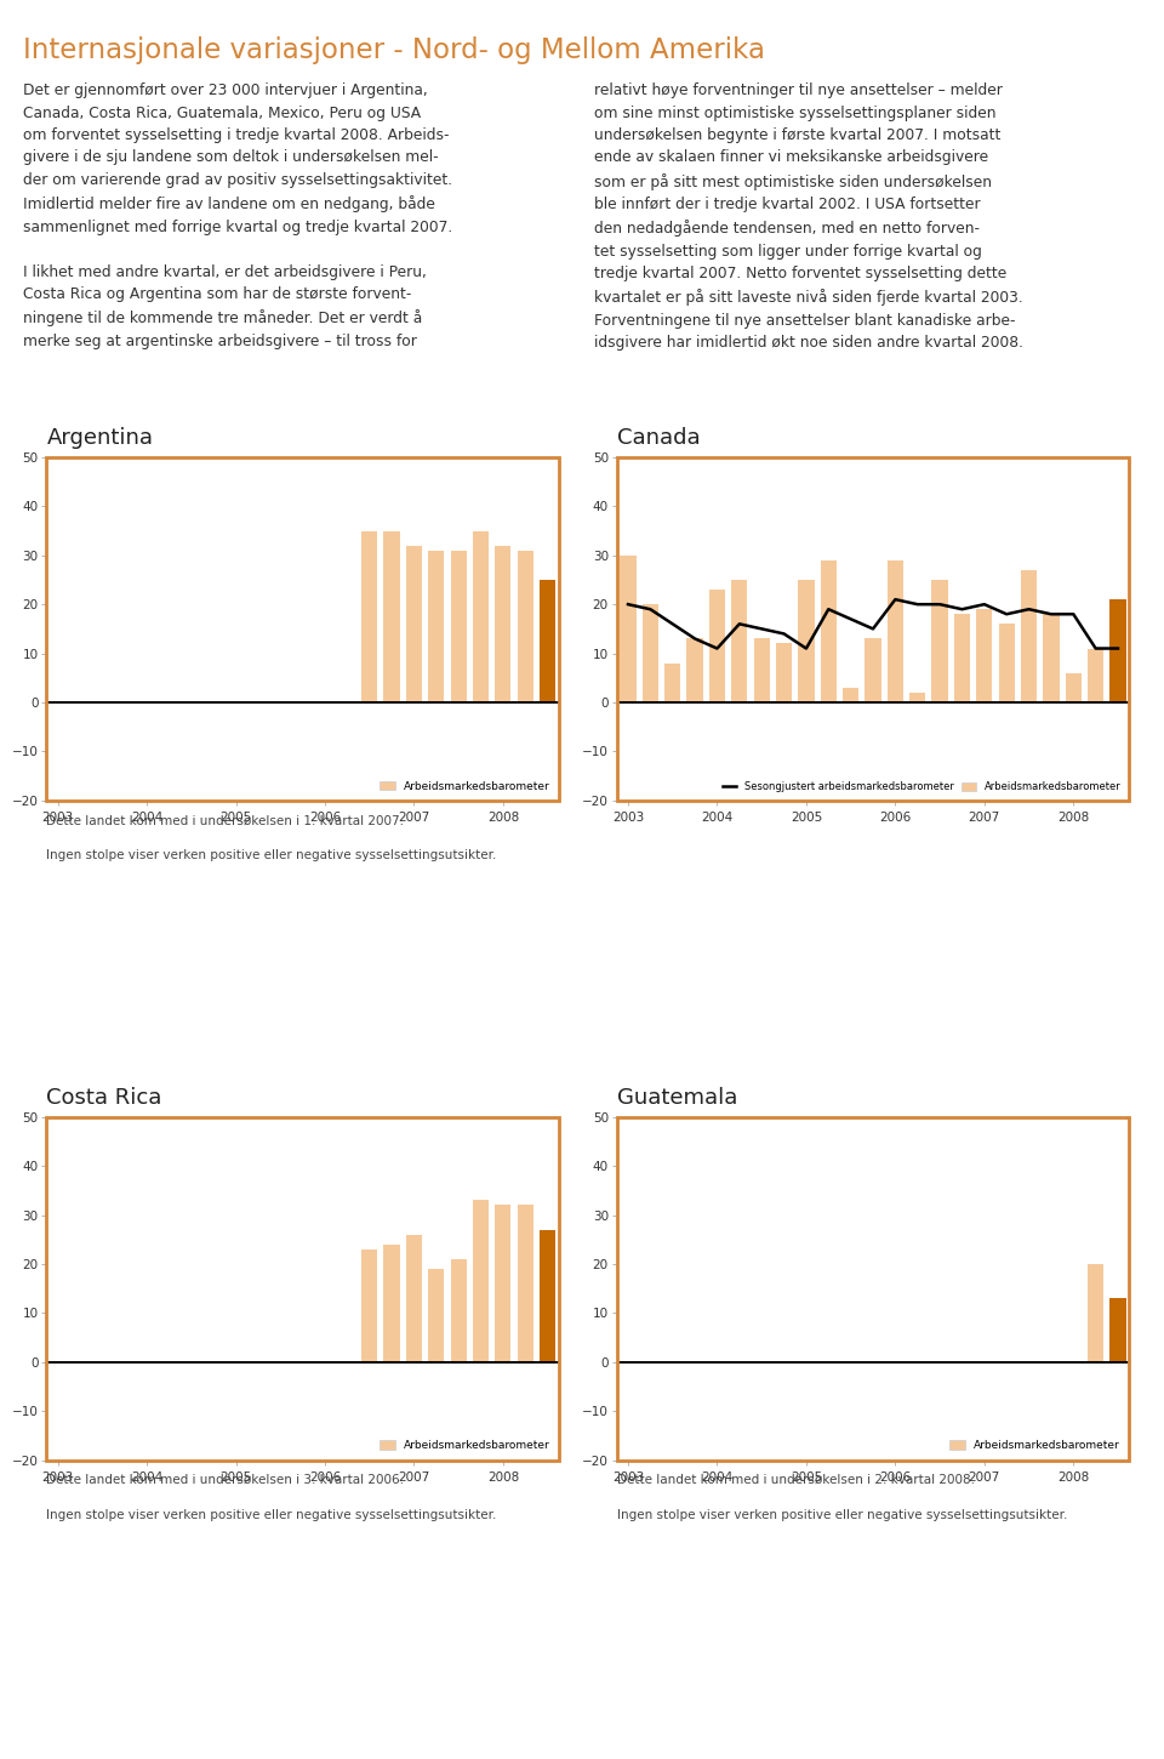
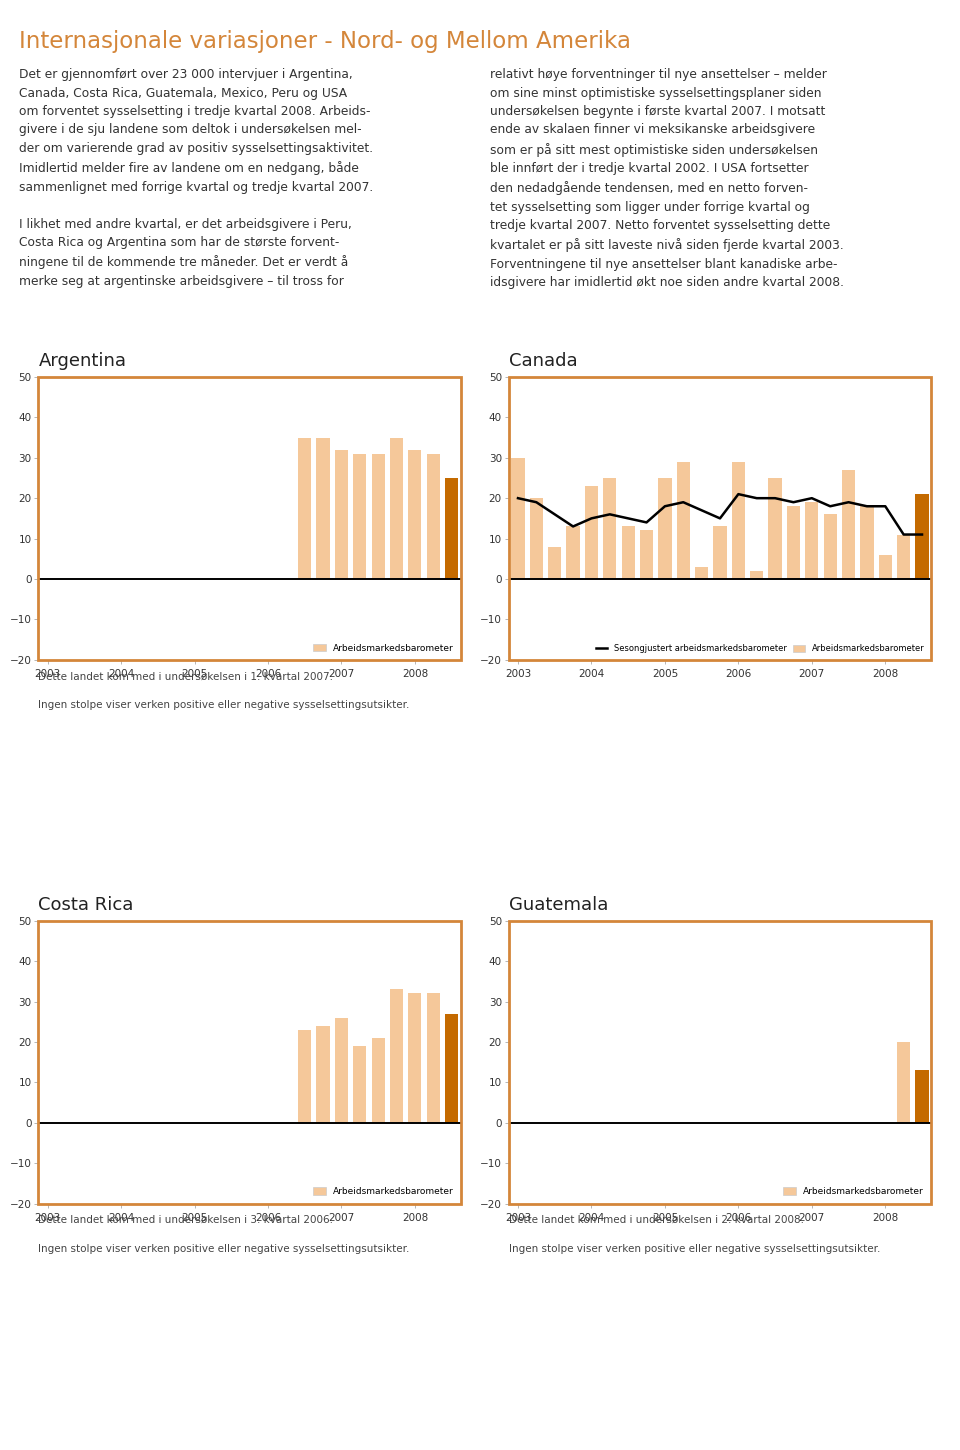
Sesongjustert arbeidsmarkedsbarometer/2004: 11 -> 15
Sesongjustert arbeidsmarkedsbarometer/2005: 11 -> 18
